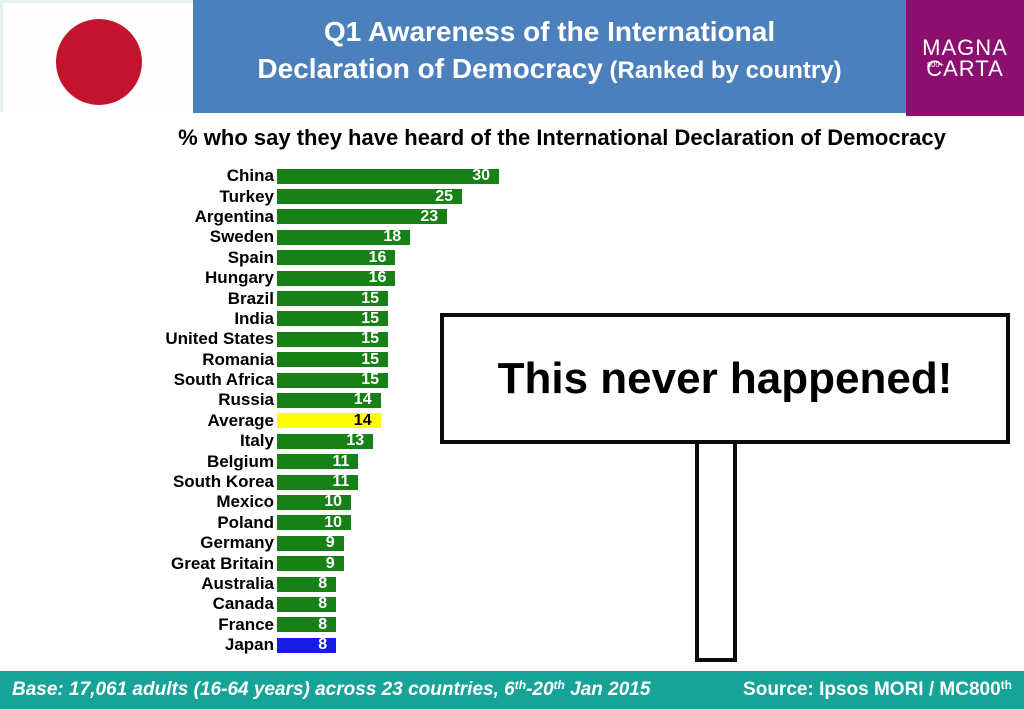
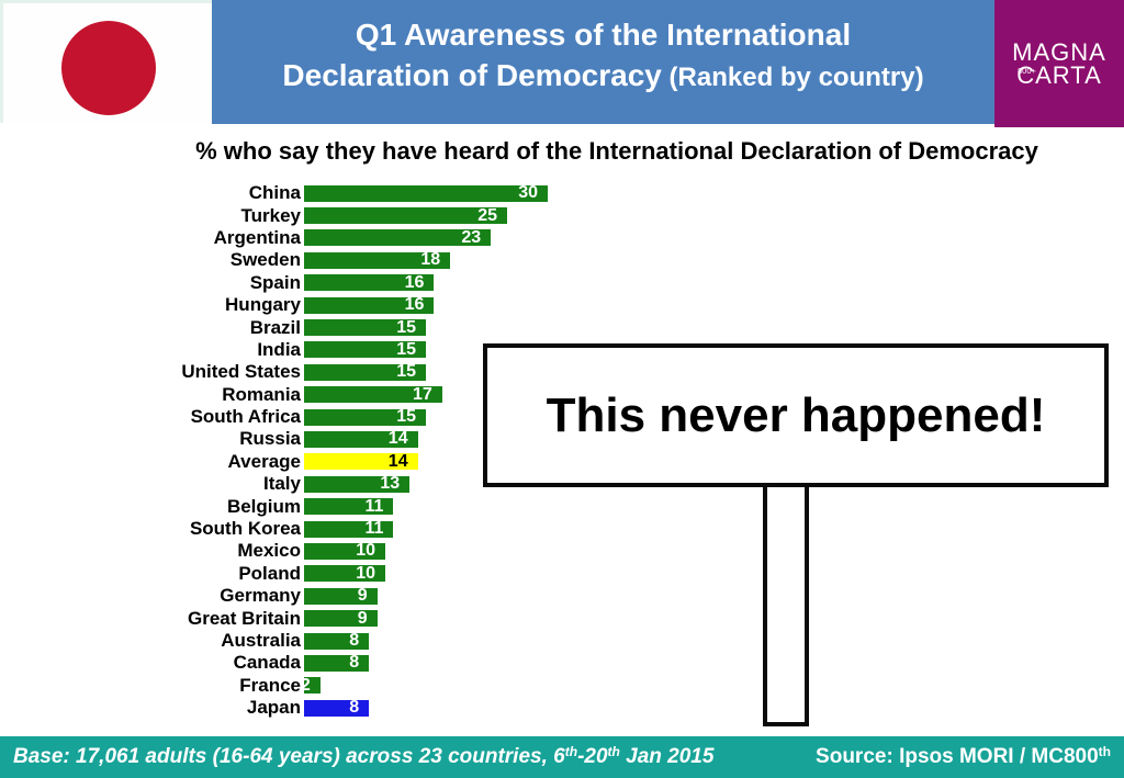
Romania: 15 -> 17
France: 8 -> 2
